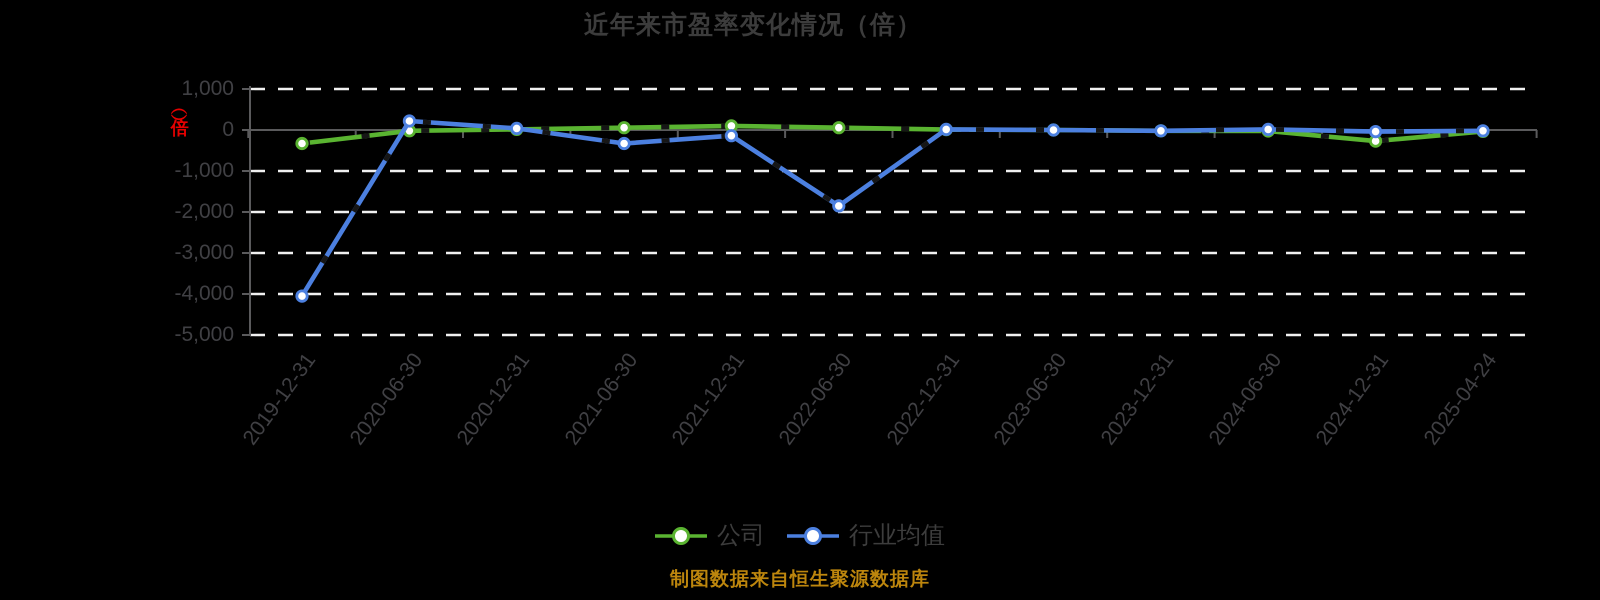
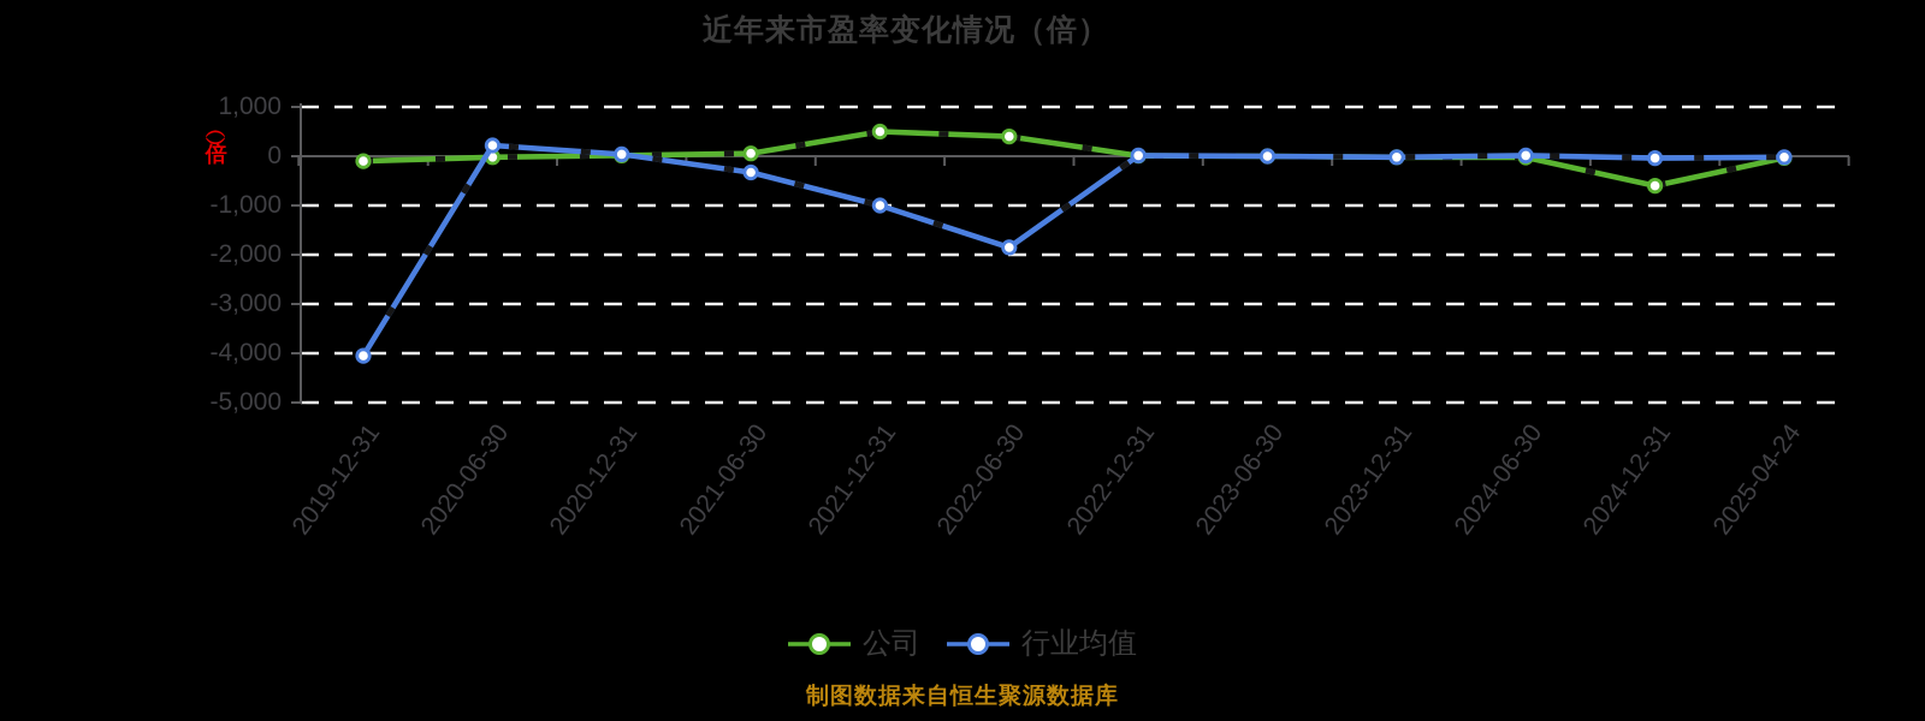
公司/2019-12-31: -300 -> -100
公司/2021-12-31: 100 -> 500
行业均值/2021-12-31: -100 -> -1000
公司/2022-06-30: 100 -> 400
公司/2024-12-31: -300 -> -600
